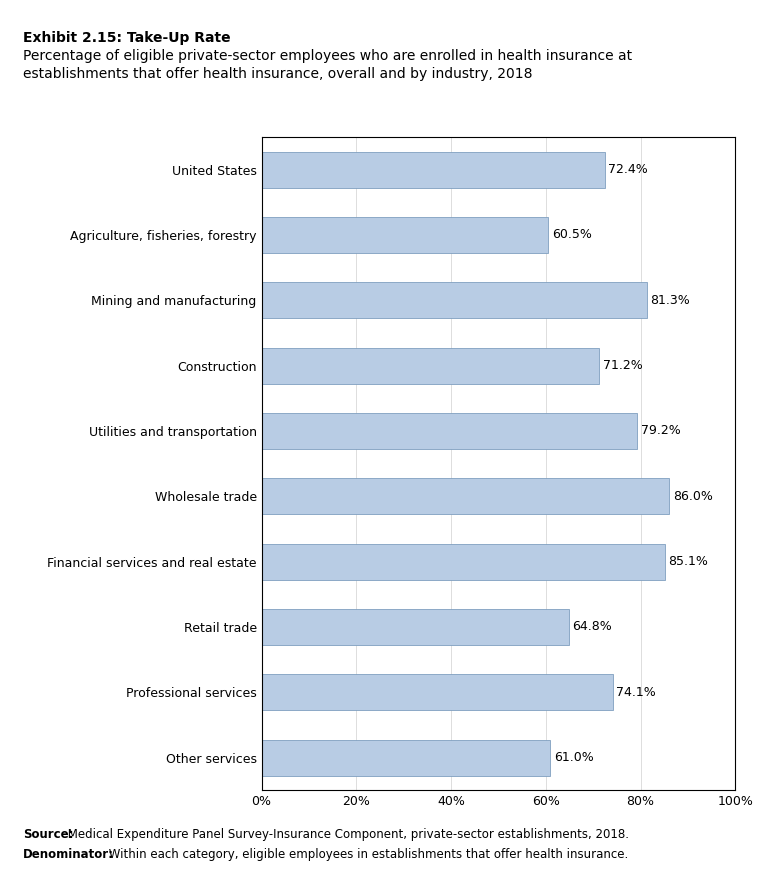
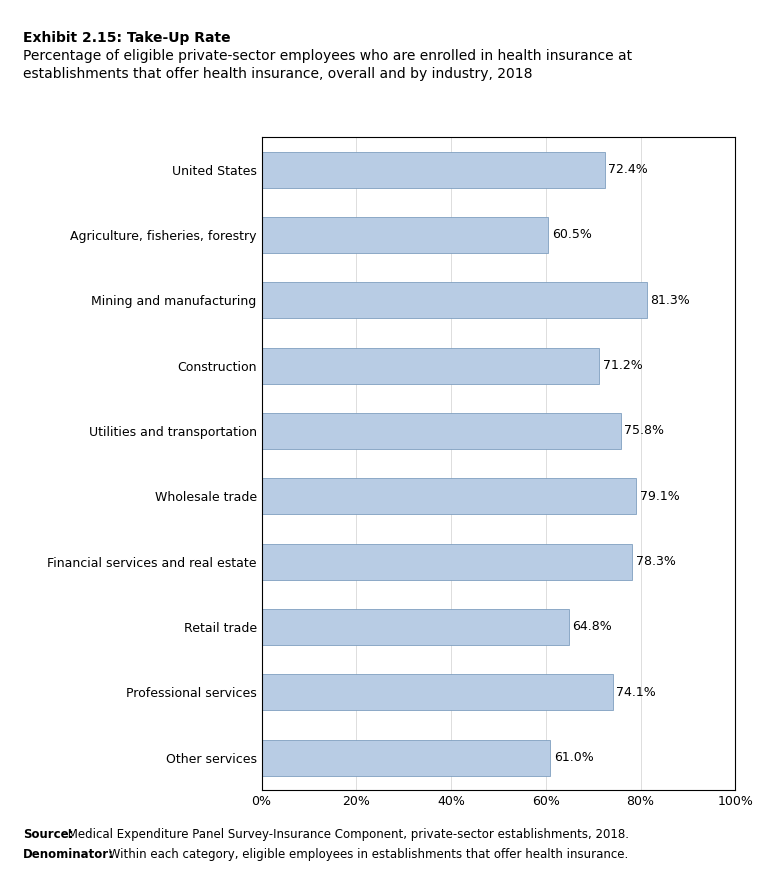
Utilities and transportation: 79.2% -> 75.8%
Wholesale trade: 86.0% -> 79.1%
Financial services and real estate: 85.1% -> 78.3%
